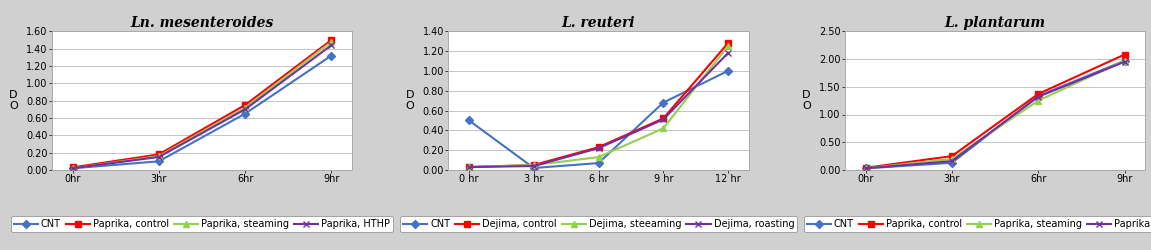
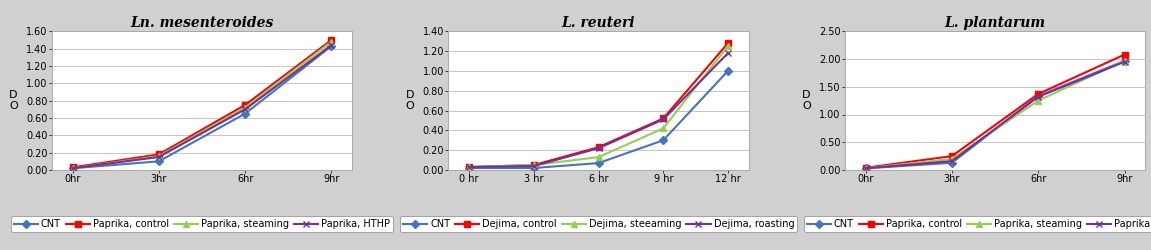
Ln. mesenteroides/CNT/9hr: 1.32 -> 1.43
L. reuteri/CNT/0 hr: 0.50 -> 0.02
L. reuteri/CNT/9 hr: 0.68 -> 0.30
